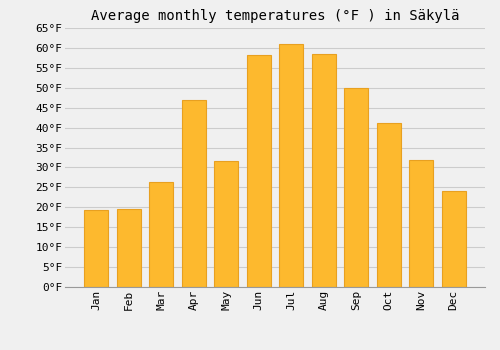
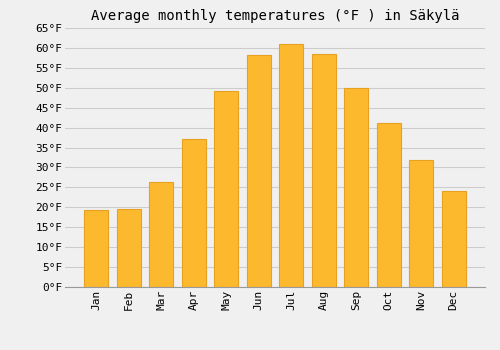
Apr: 47.0°F -> 37.2°F
May: 31.5°F -> 49.1°F
